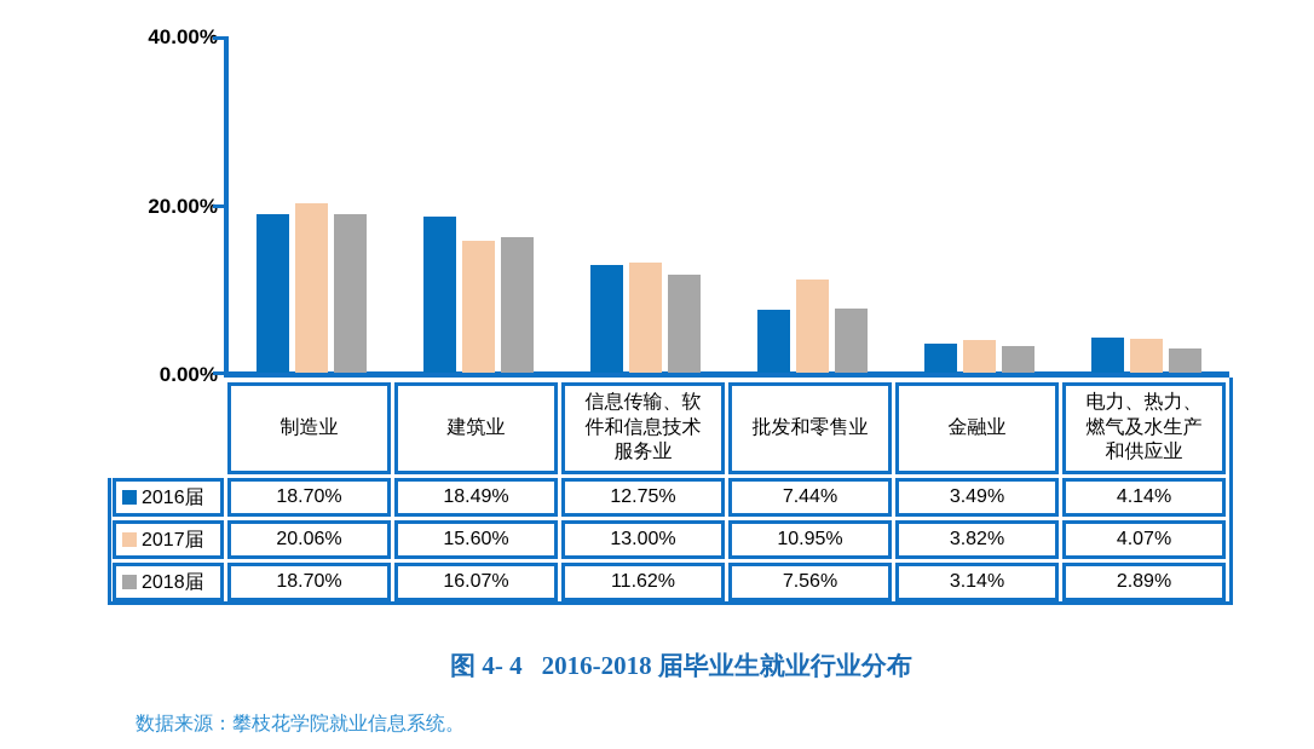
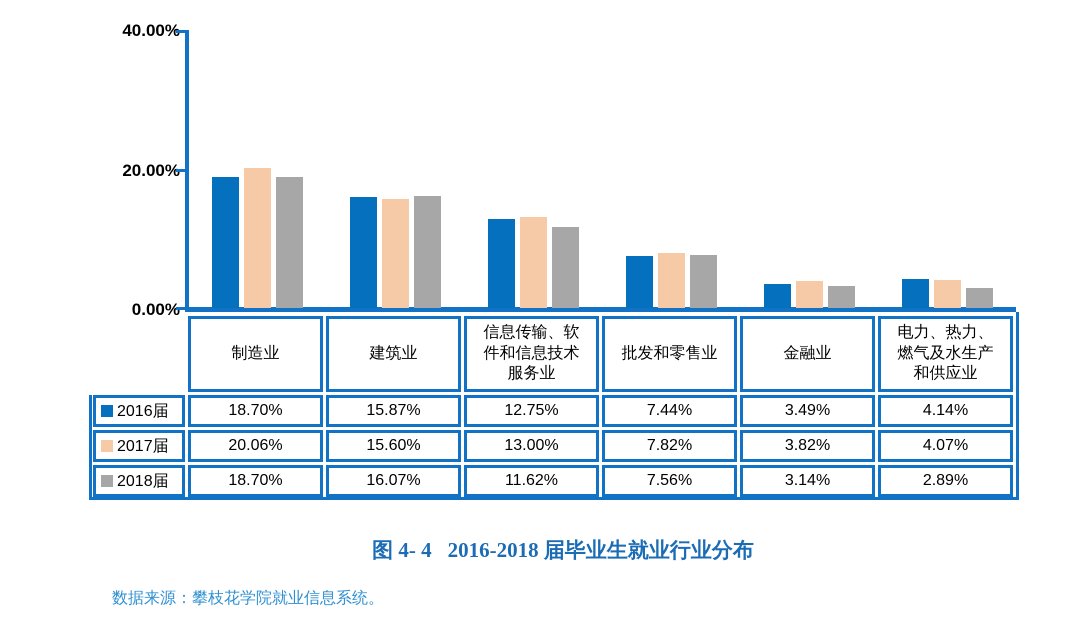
2016届/建筑业: 18.49% -> 15.87%
2017届/批发和零售业: 10.95% -> 7.82%
